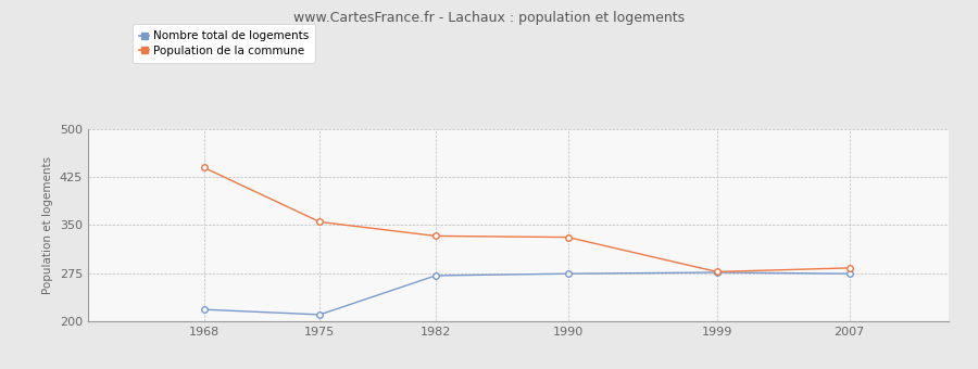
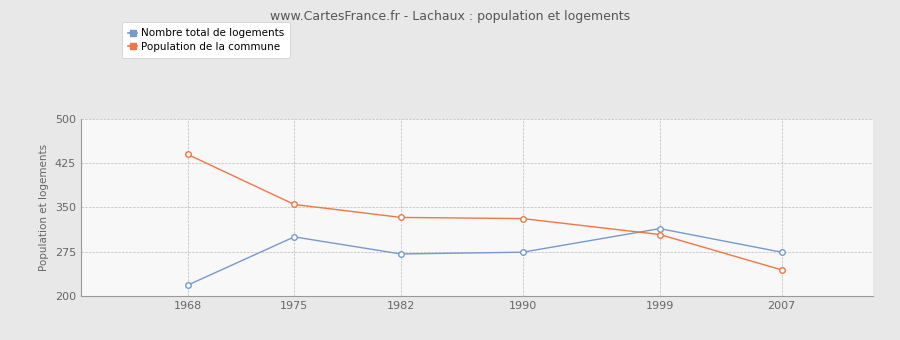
Nombre total de logements/1975: 210 -> 300
Nombre total de logements/1999: 276 -> 314
Population de la commune/1999: 277 -> 304
Population de la commune/2007: 283 -> 244
